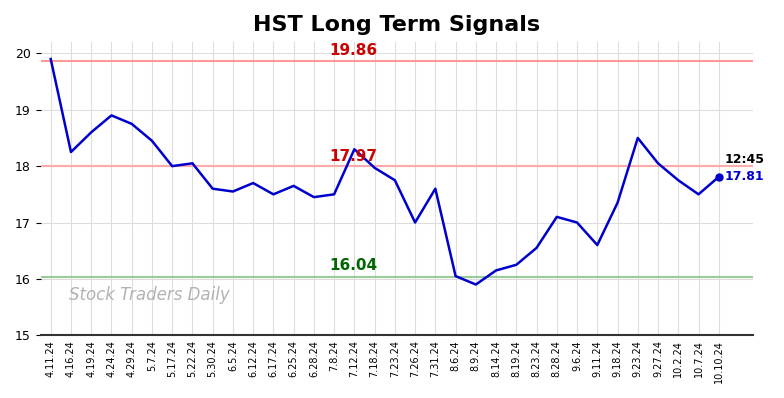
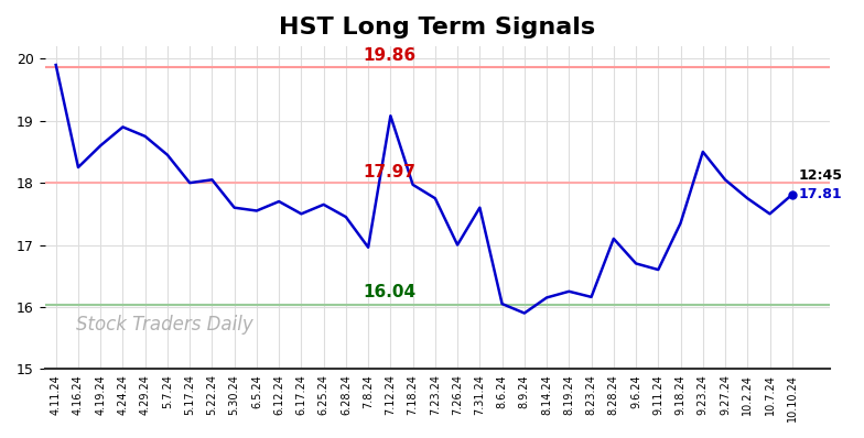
7.8.24: 17.50 -> 16.96
7.12.24: 18.30 -> 19.08
8.23.24: 16.55 -> 16.16
9.6.24: 17.00 -> 16.70
